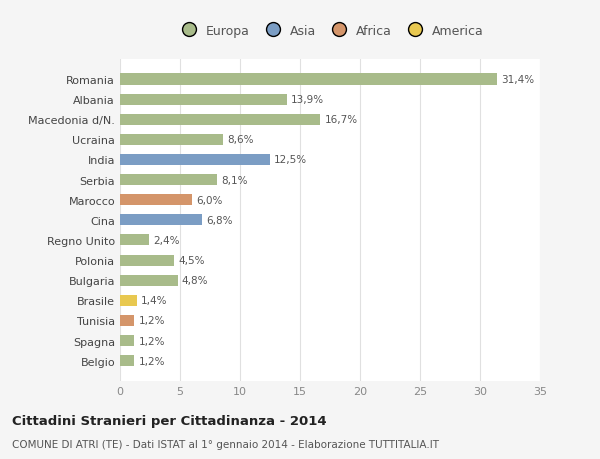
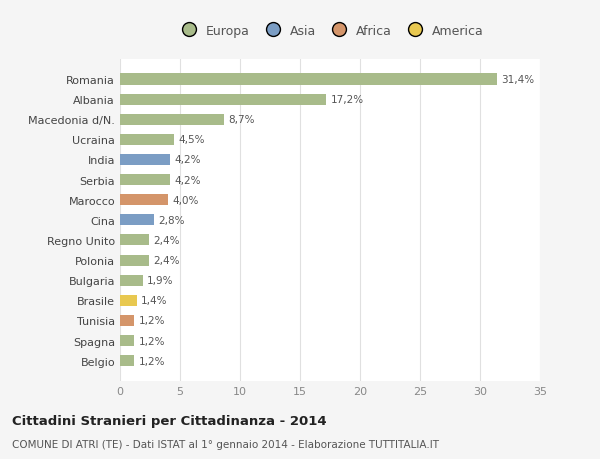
Albania: 13,9% -> 17,2%
Macedonia d/N.: 16,7% -> 8,7%
Ucraina: 8,6% -> 4,5%
India: 12,5% -> 4,2%
Serbia: 8,1% -> 4,2%
Marocco: 6,0% -> 4,0%
Cina: 6,8% -> 2,8%
Polonia: 4,5% -> 2,4%
Bulgaria: 4,8% -> 1,9%
